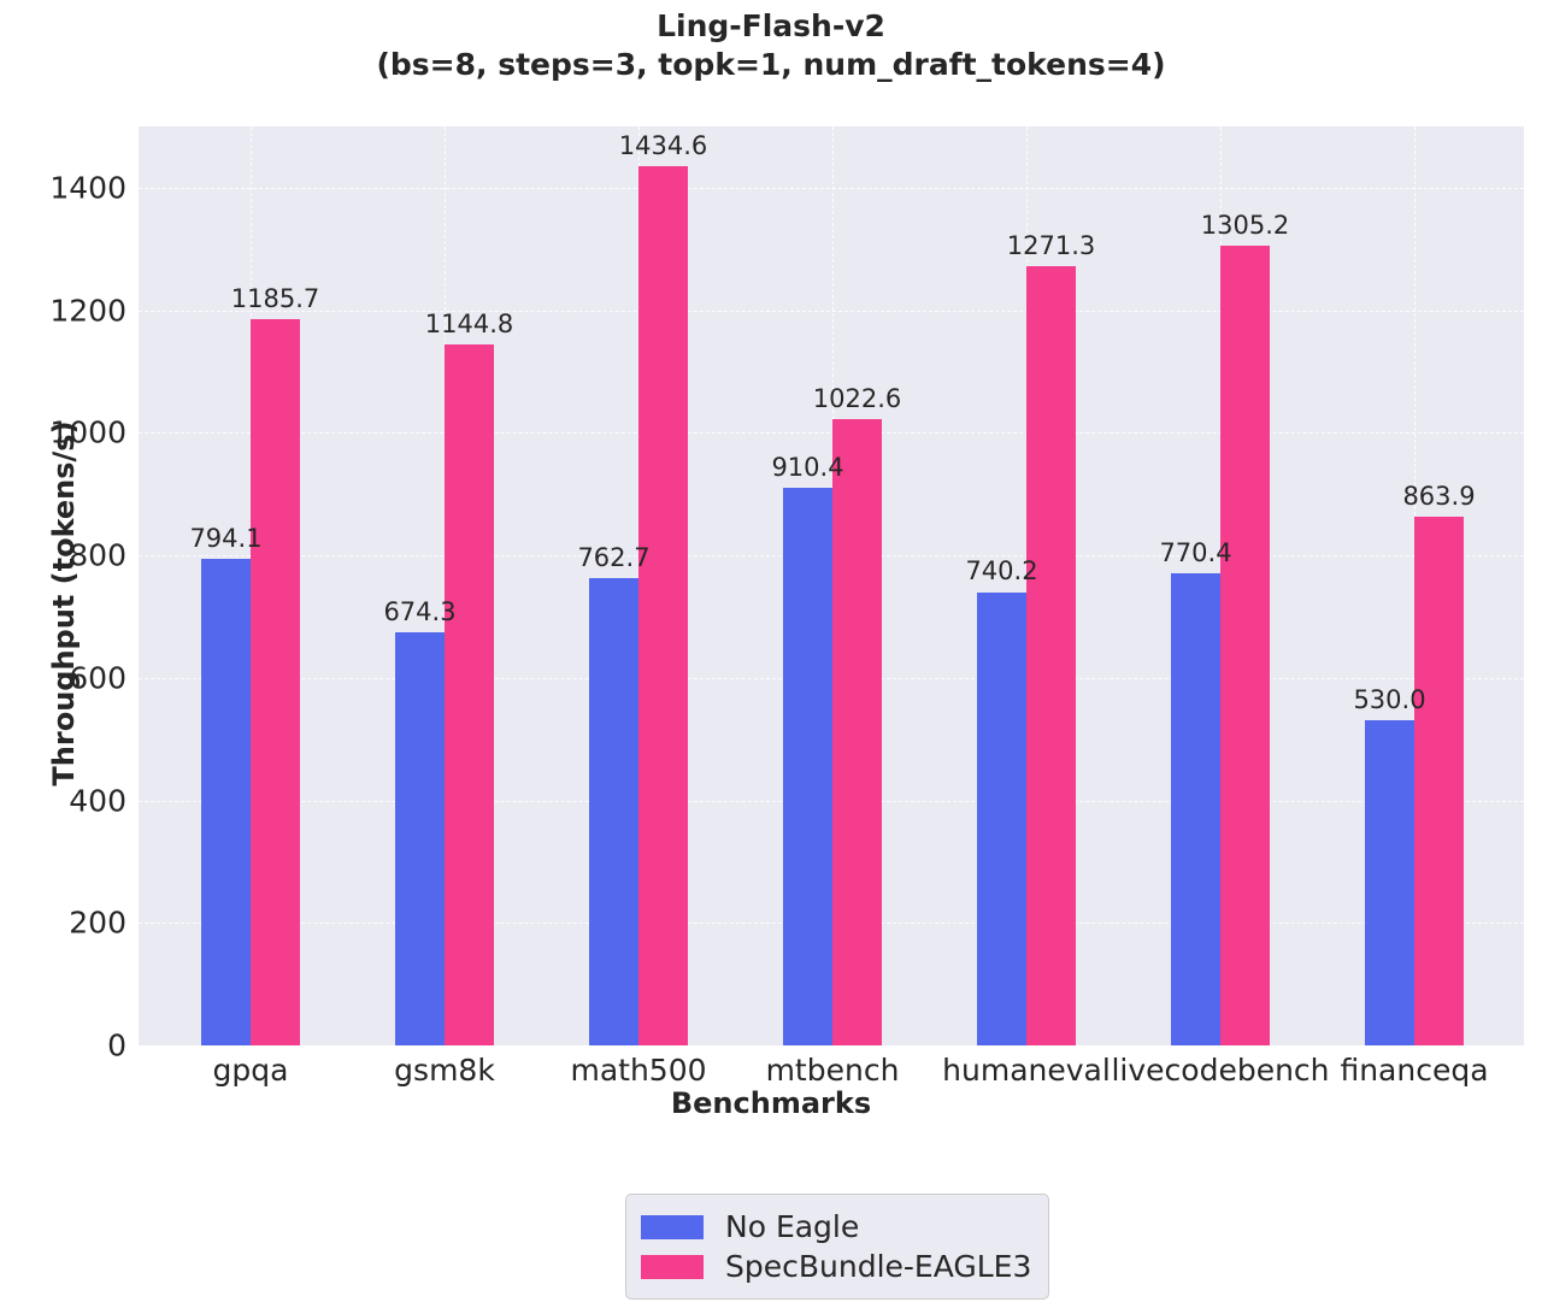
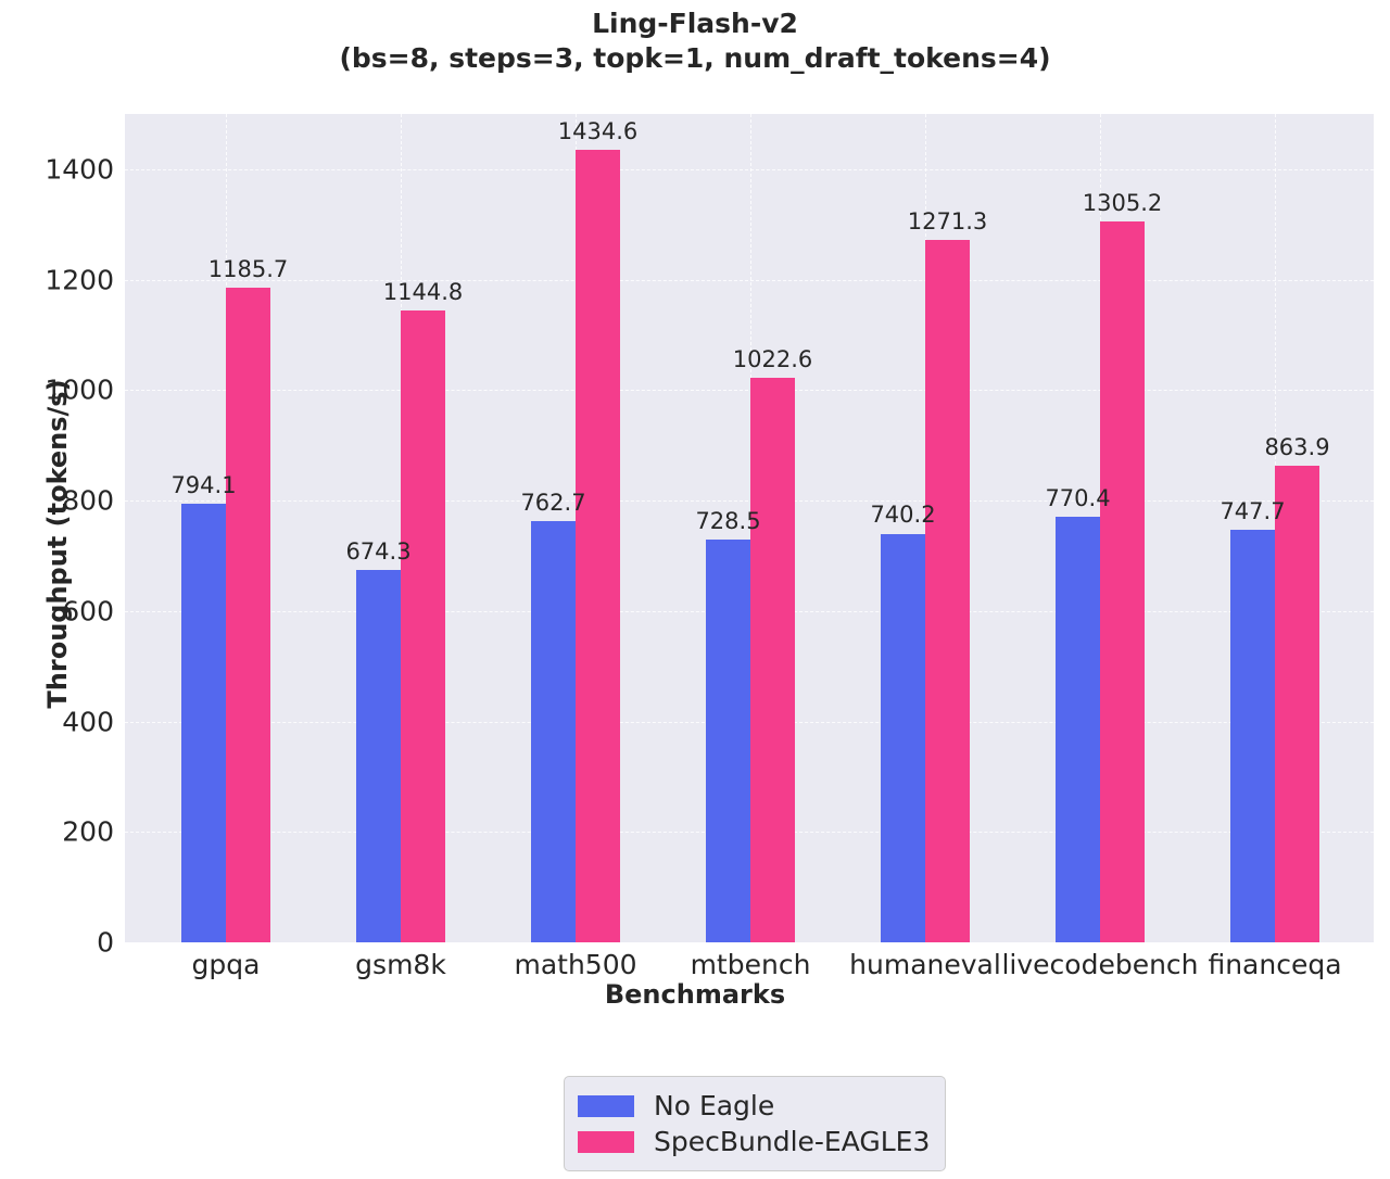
No Eagle/mtbench: 910.4 -> 728.5
No Eagle/financeqa: 530.0 -> 747.7
